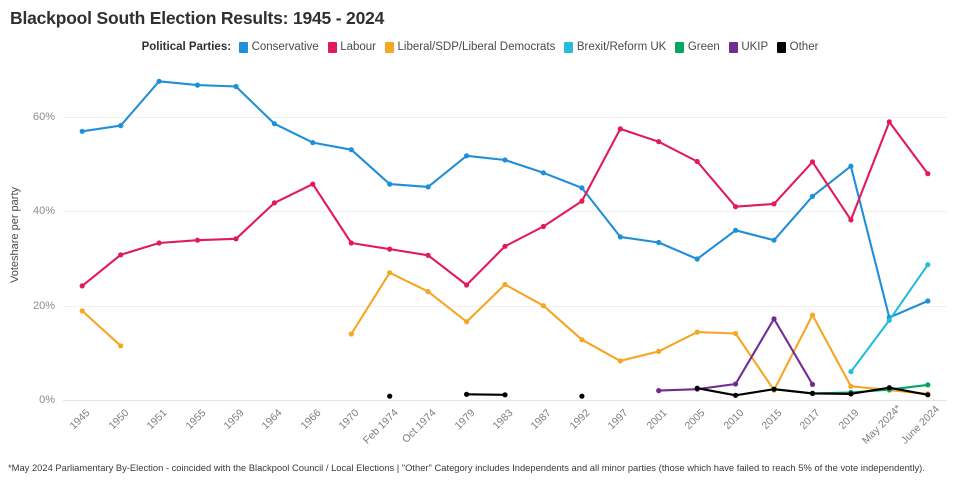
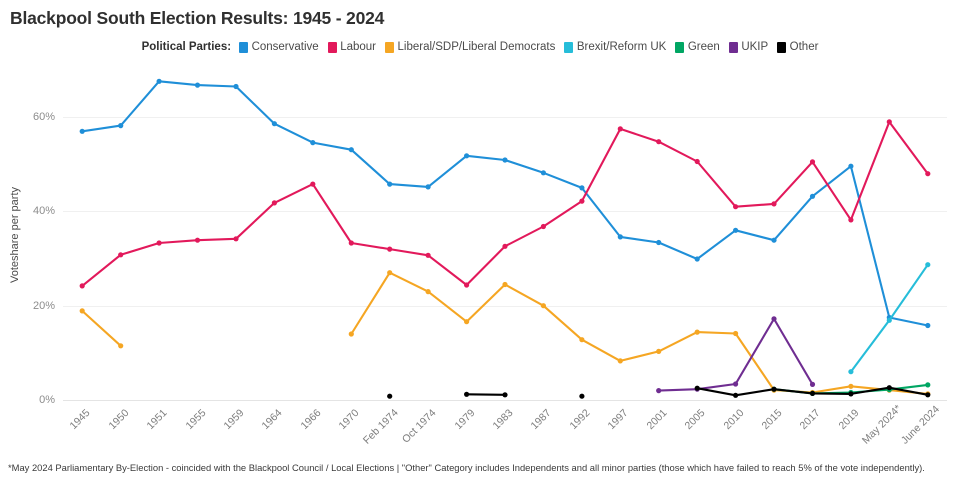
Liberal/SDP/Liberal Democrats/2017: 18% -> 2%
Conservative/June 2024: 21% -> 16%
